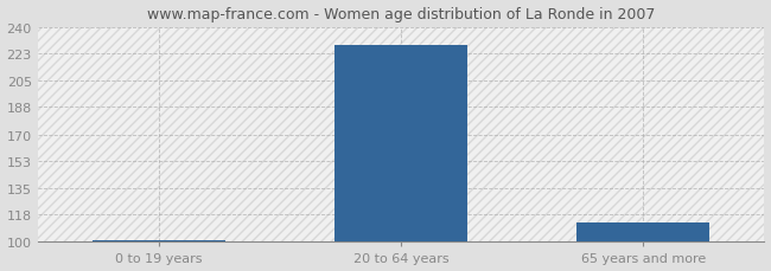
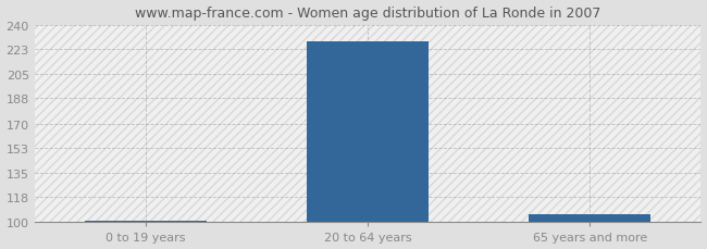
65 years and more: 113 -> 106
